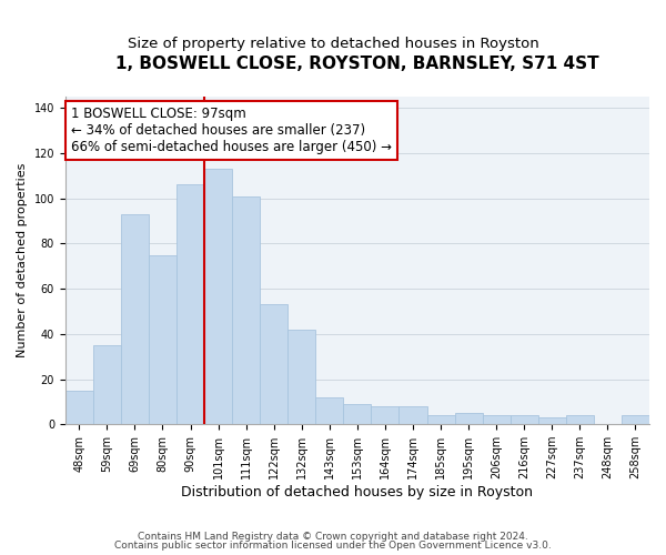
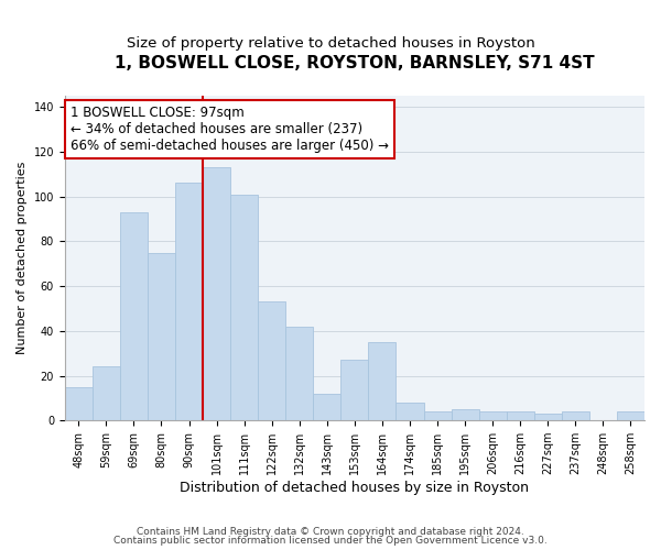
59sqm: 35 -> 24
153sqm: 9 -> 27
164sqm: 8 -> 35
